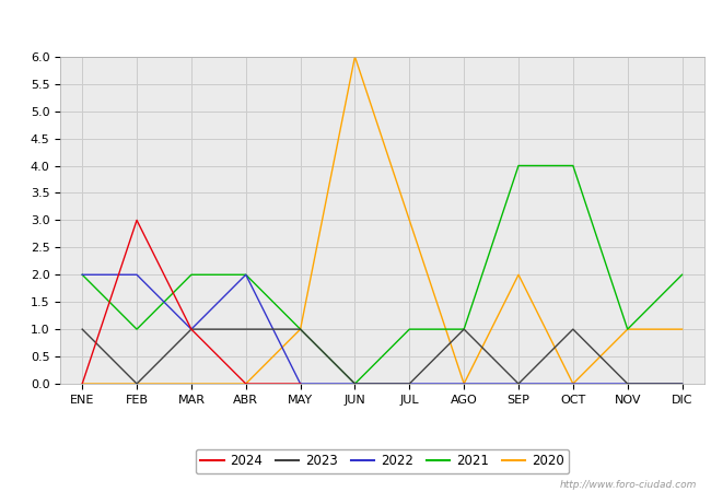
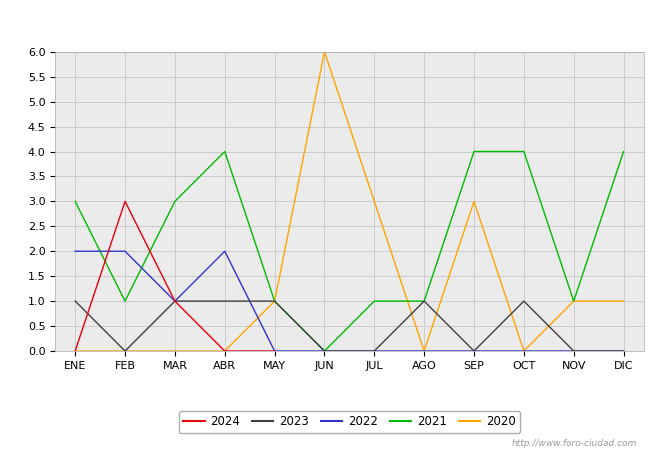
2021/ENE: 2 -> 3
2021/MAR: 2 -> 3
2021/ABR: 2 -> 4
2020/SEP: 2 -> 3
2021/DIC: 2 -> 4
